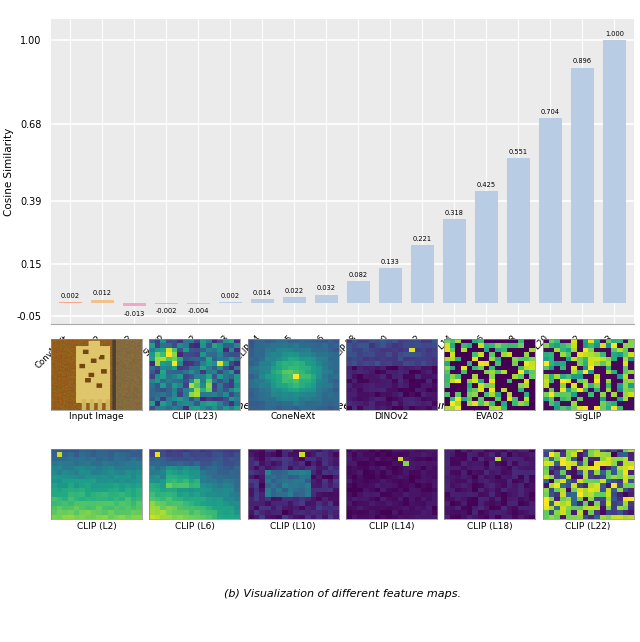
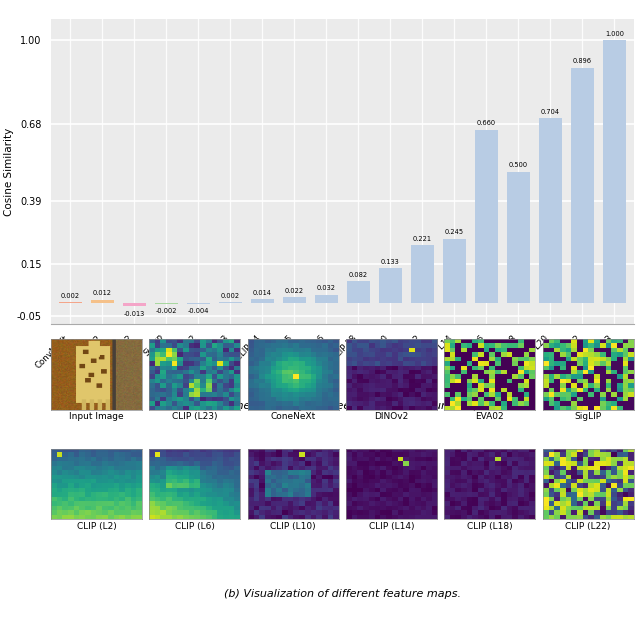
CLIP L14: 0.318 -> 0.245
CLIP L16: 0.425 -> 0.660
CLIP L18: 0.551 -> 0.500
